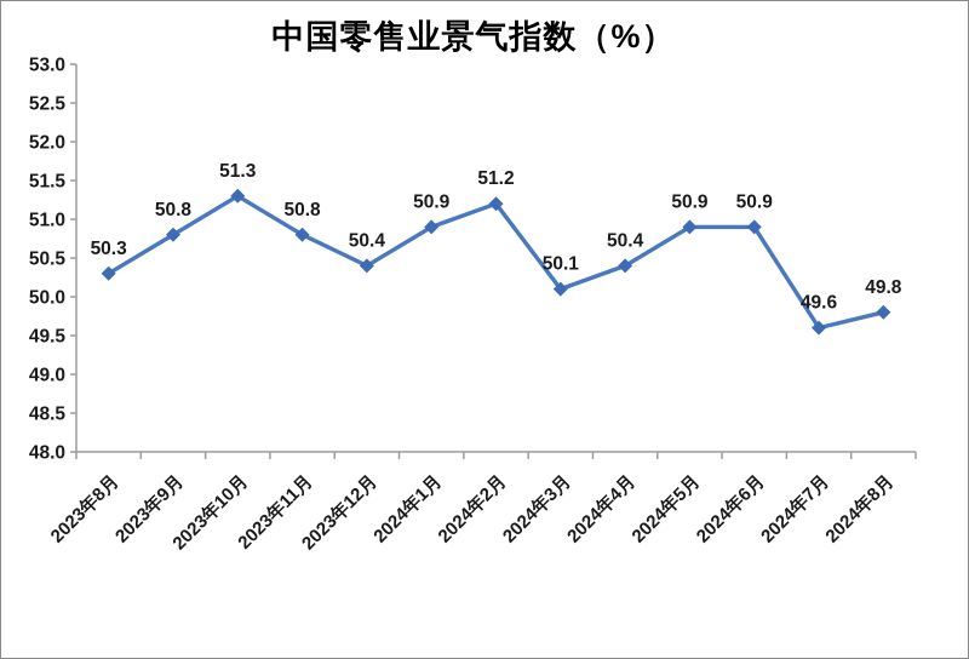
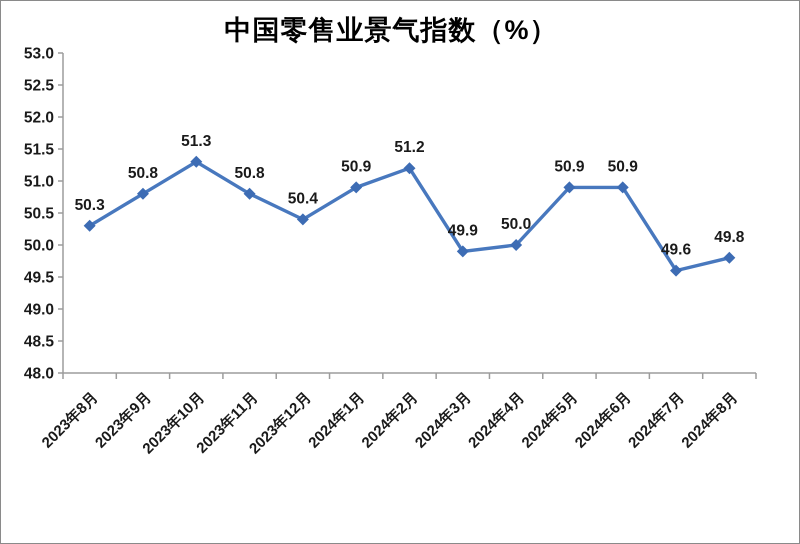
2024年3月: 50.1 -> 49.9
2024年4月: 50.4 -> 50.0
